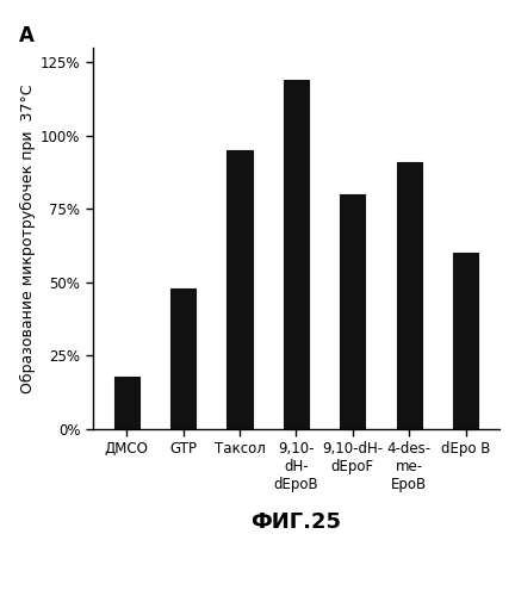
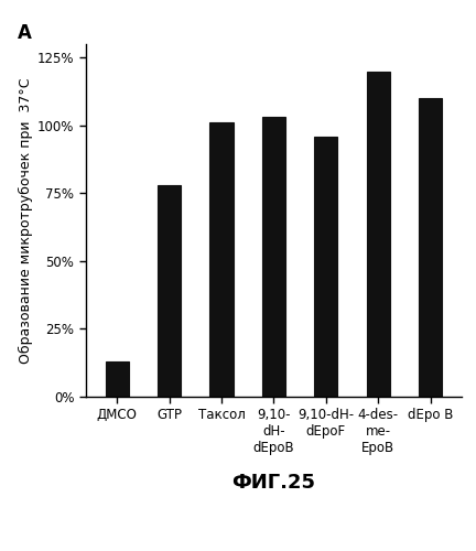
ДМСО: 18% -> 13%
GTP: 48% -> 78%
Таксол: 95% -> 101%
9,10- dH- dEpoB: 119% -> 103%
9,10-dH- dEpoF: 80% -> 96%
4-des- me- EpoB: 91% -> 120%
dEpo B: 60% -> 110%
